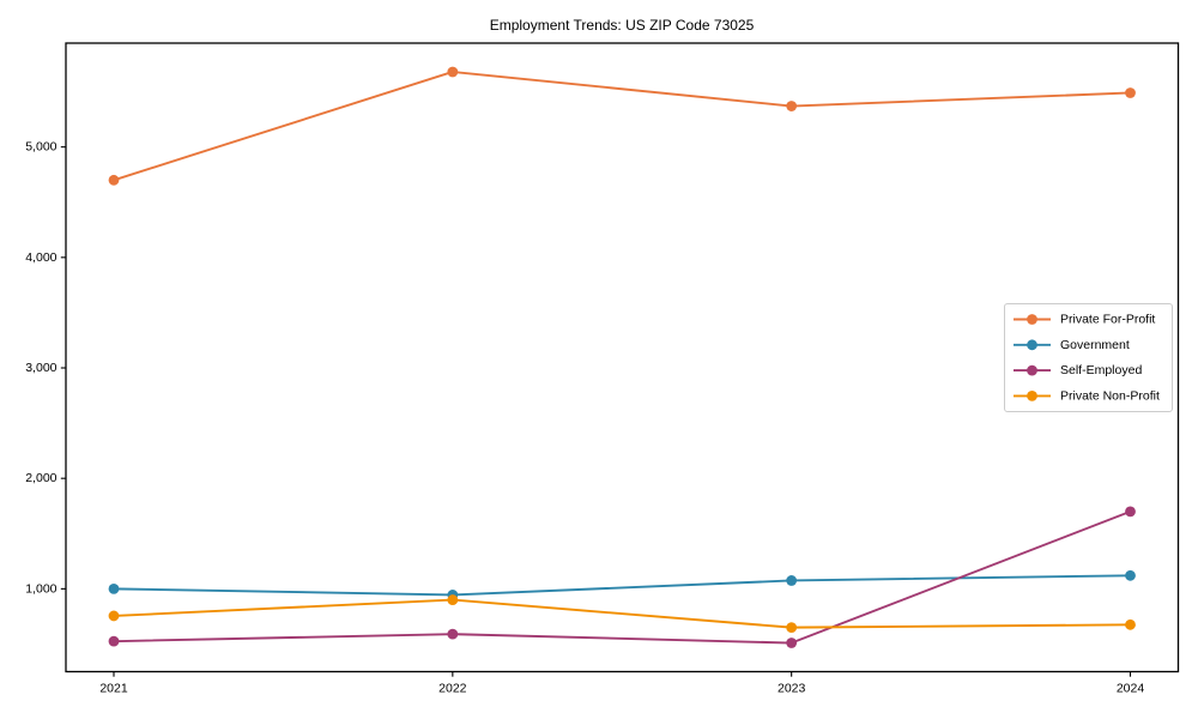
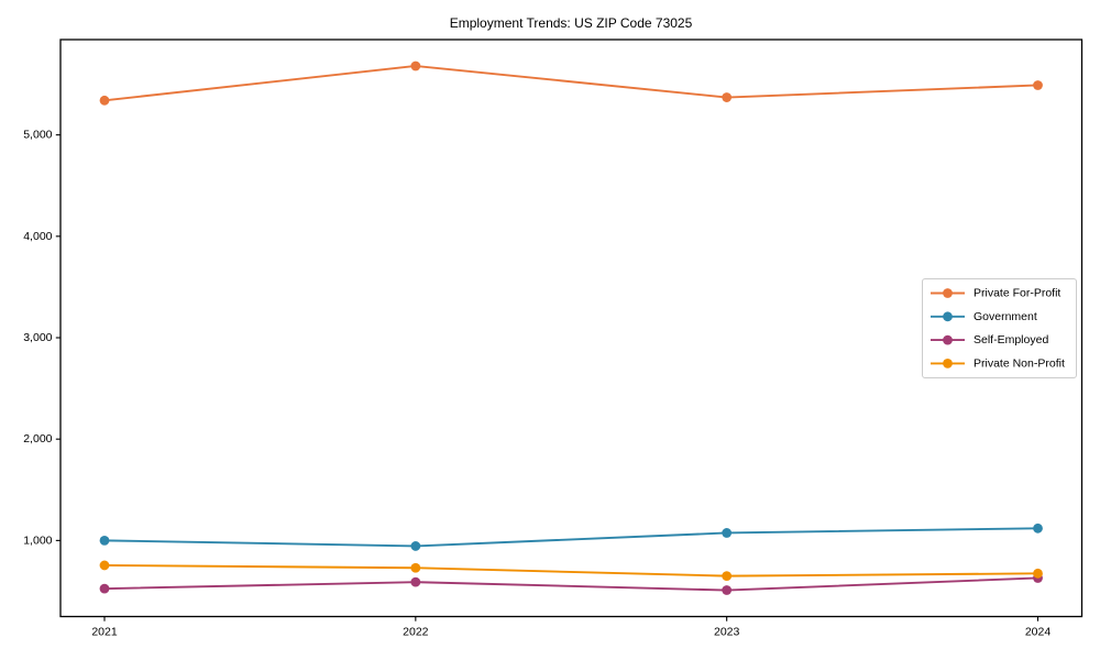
Private For-Profit/2021: 4700 -> 5300
Private Non-Profit/2022: 900 -> 700
Self-Employed/2024: 1700 -> 600
